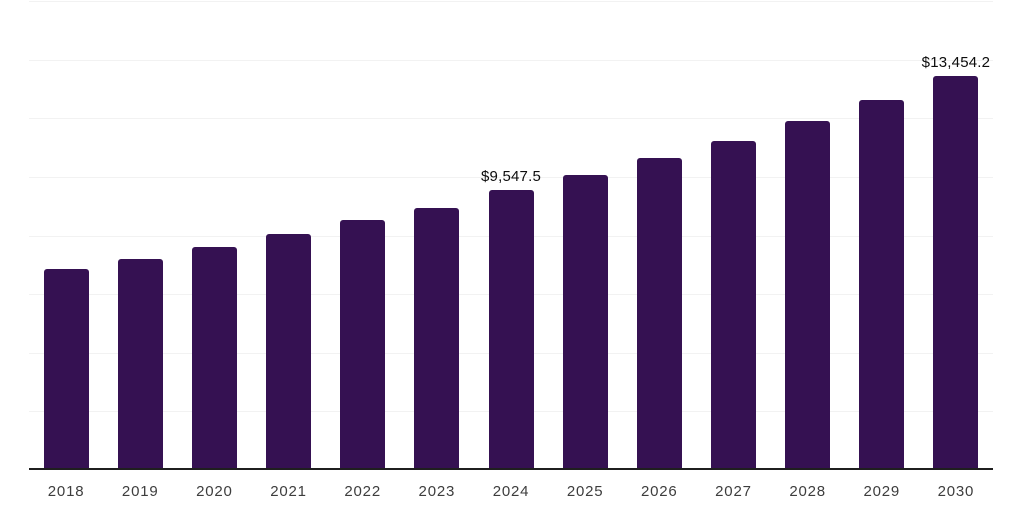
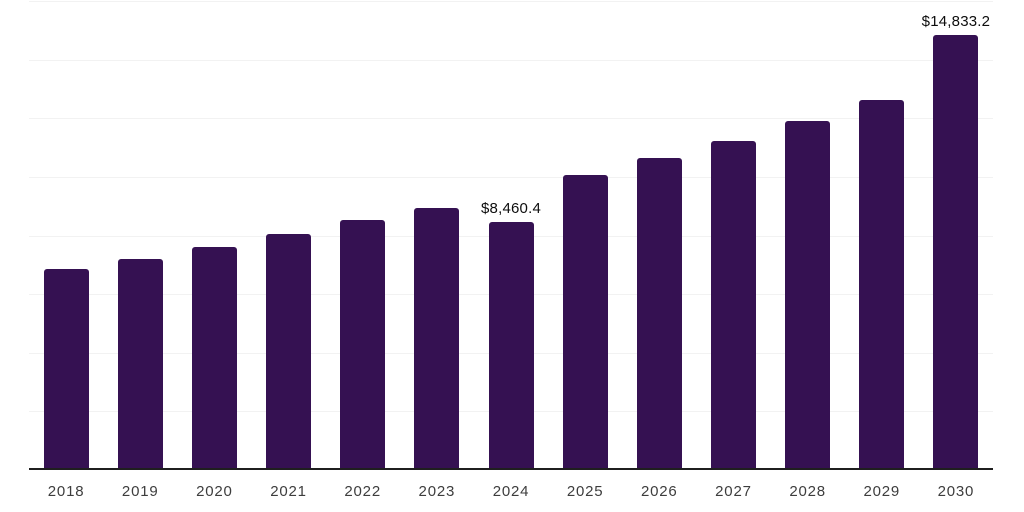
2024: $9,547.5 -> $8,460.4
2030: $13,454.2 -> $14,833.2
